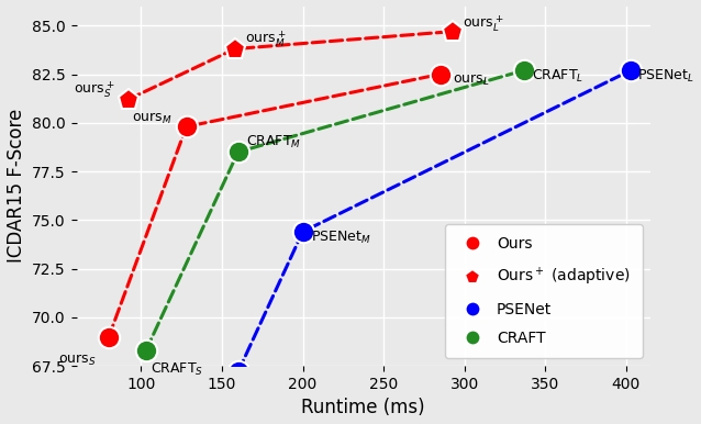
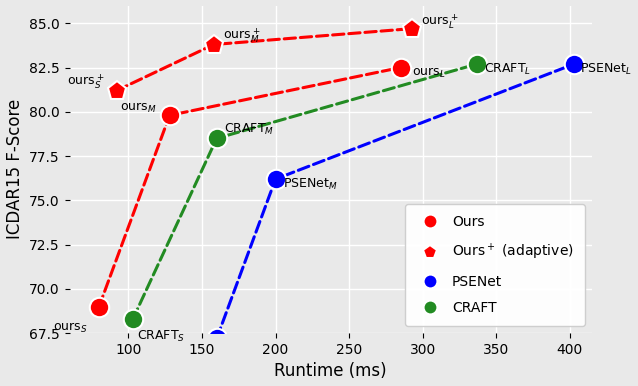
PSENet/200: 74.4 -> 76.2
